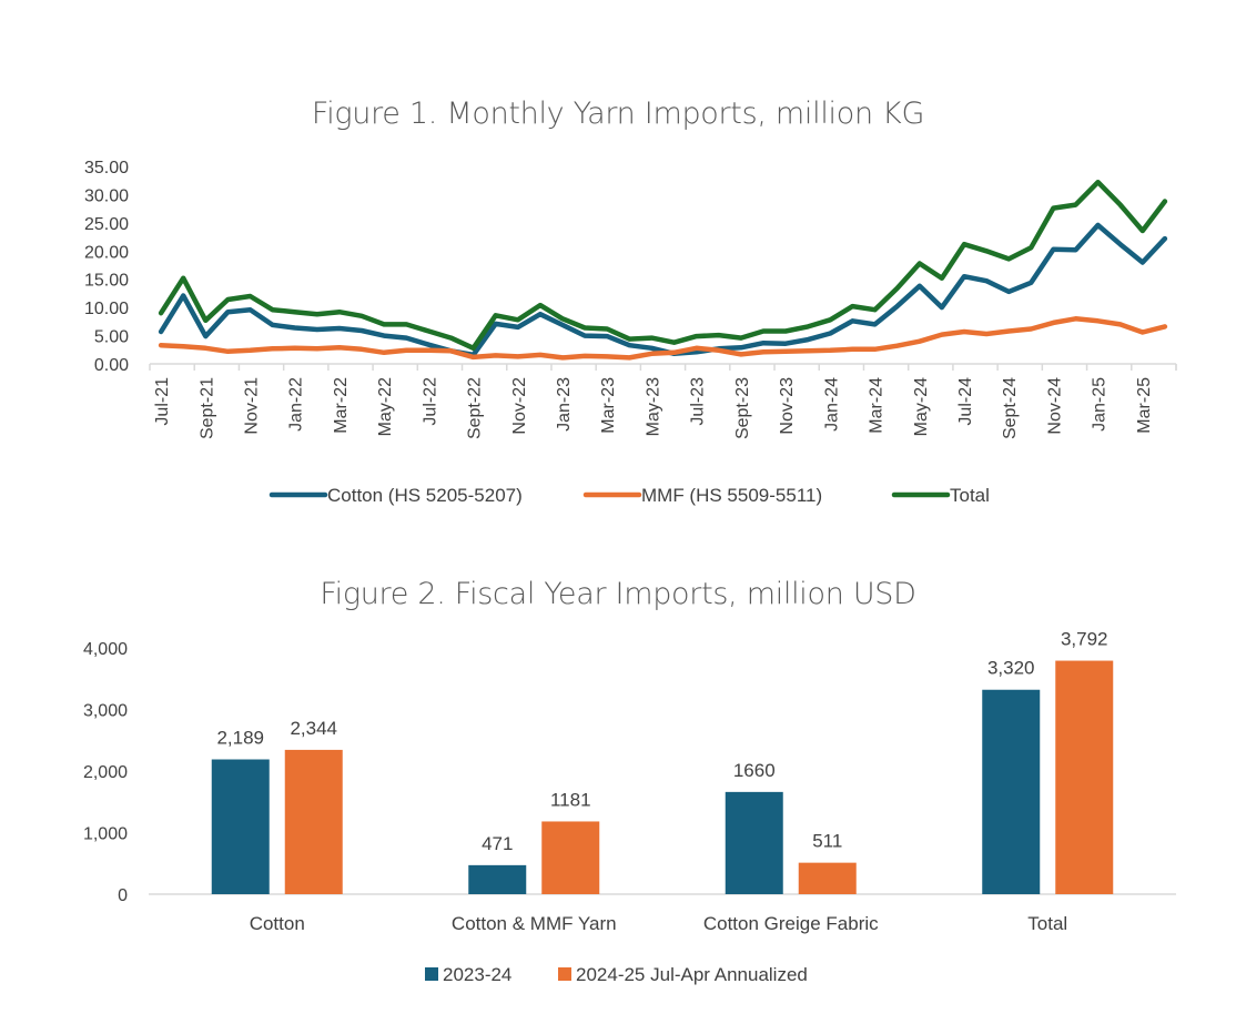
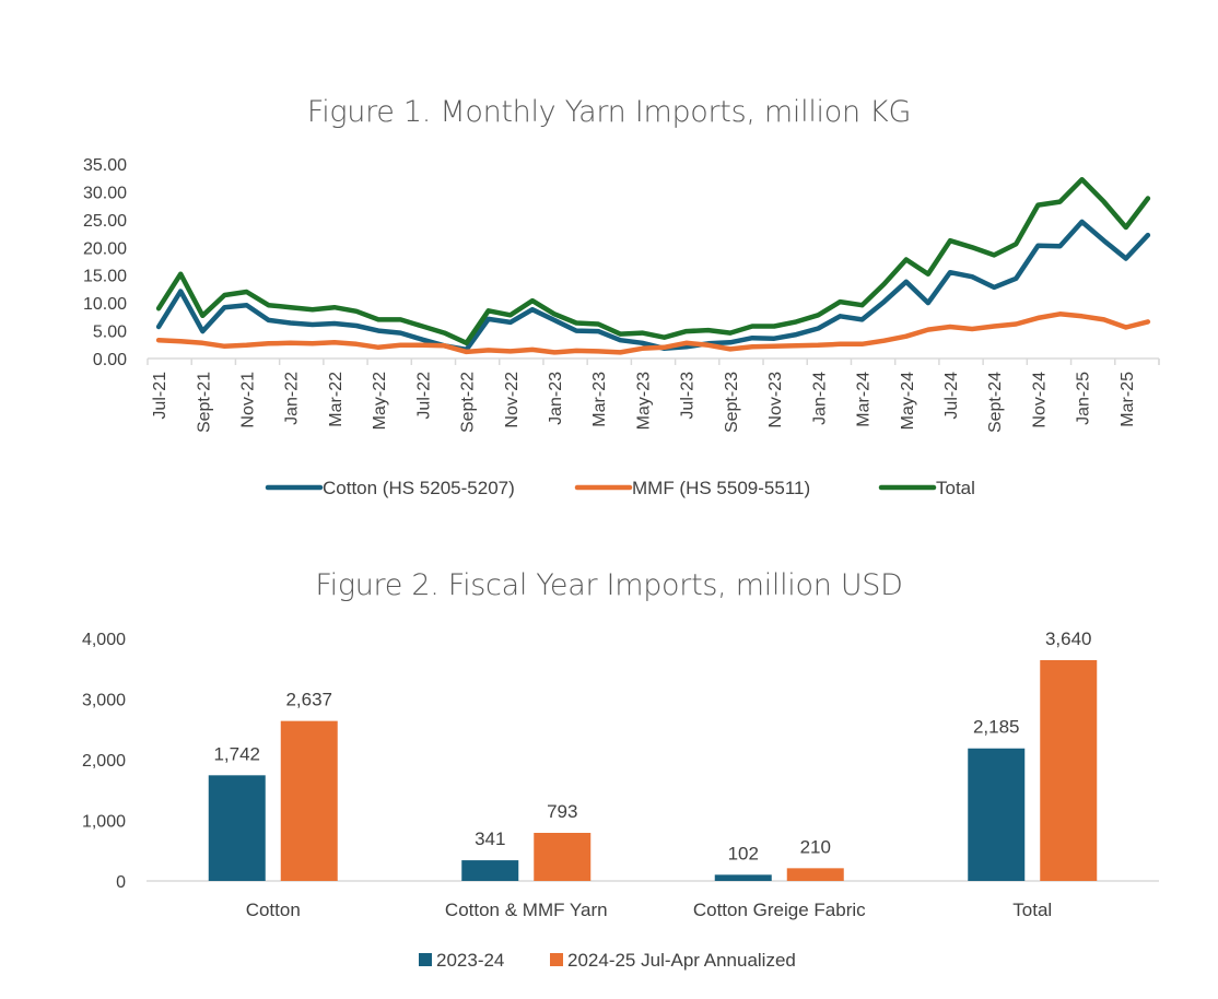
Figure 2. Fiscal Year Imports, million USD/2023-24/Cotton: 2,189 -> 1,742
Figure 2. Fiscal Year Imports, million USD/2024-25 Jul-Apr Annualized/Cotton: 2,344 -> 2,637
Figure 2. Fiscal Year Imports, million USD/2023-24/Cotton & MMF Yarn: 471 -> 341
Figure 2. Fiscal Year Imports, million USD/2024-25 Jul-Apr Annualized/Cotton & MMF Yarn: 1181 -> 793
Figure 2. Fiscal Year Imports, million USD/2023-24/Cotton Greige Fabric: 1660 -> 102
Figure 2. Fiscal Year Imports, million USD/2024-25 Jul-Apr Annualized/Cotton Greige Fabric: 511 -> 210
Figure 2. Fiscal Year Imports, million USD/2023-24/Total: 3,320 -> 2,185
Figure 2. Fiscal Year Imports, million USD/2024-25 Jul-Apr Annualized/Total: 3,792 -> 3,640
